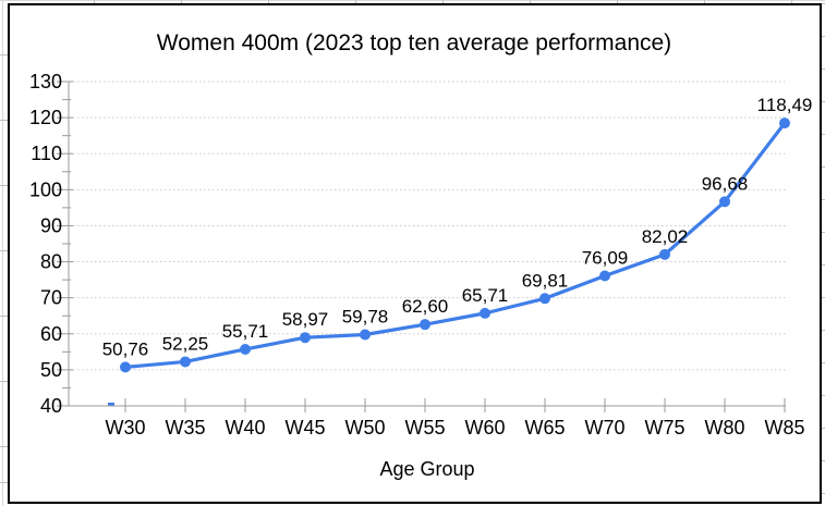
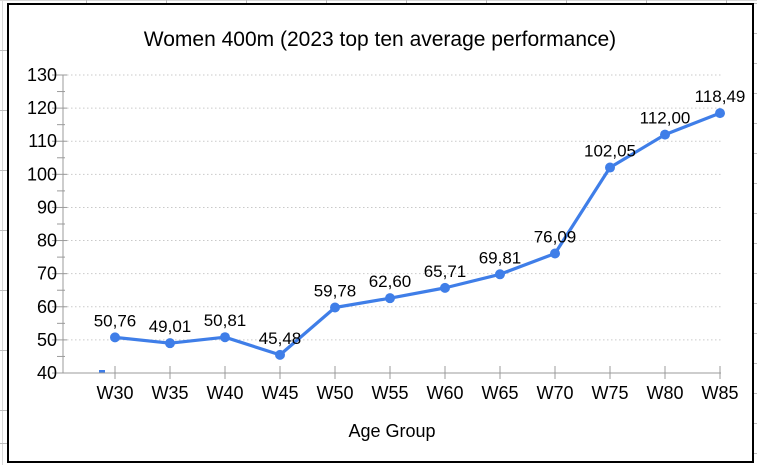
W35: 52,25 -> 49,01
W40: 55,71 -> 50,81
W45: 58,97 -> 45,48
W75: 82,02 -> 102,05
W80: 96,68 -> 112,00
